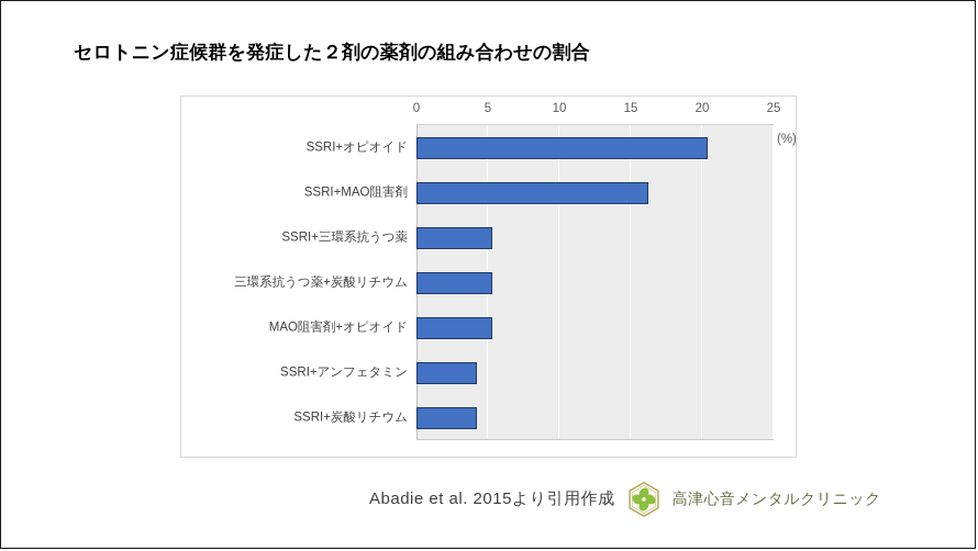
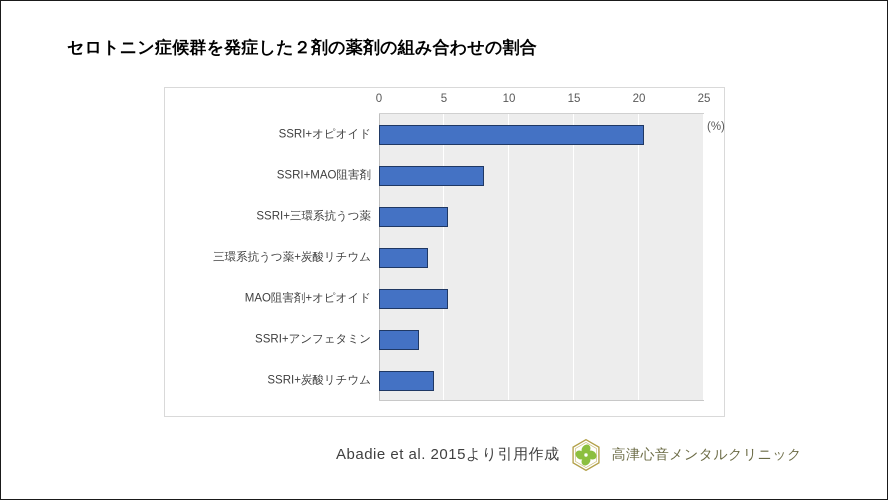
SSRI+MAO阻害剤: 16.2 -> 8.1
三環系抗うつ薬+炭酸リチウム: 5.3 -> 3.8
SSRI+アンフェタミン: 4.2 -> 3.1
